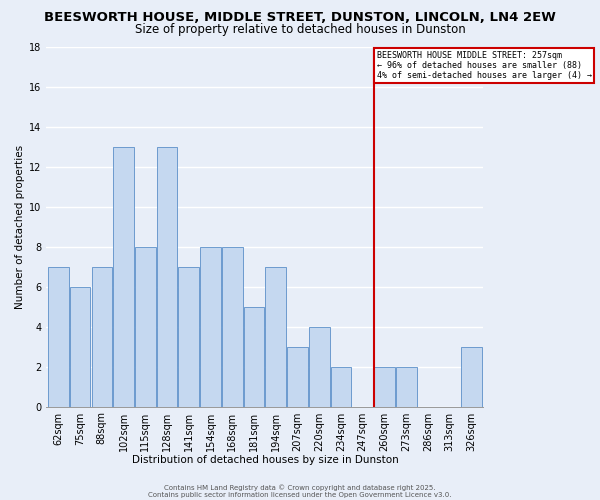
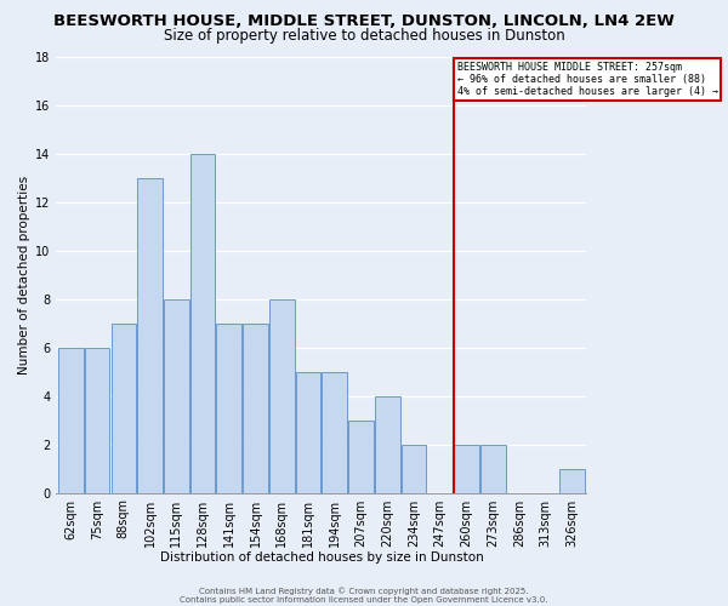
62sqm: 7 -> 6
128sqm: 13 -> 14
154sqm: 8 -> 7
194sqm: 7 -> 5
326sqm: 3 -> 1
